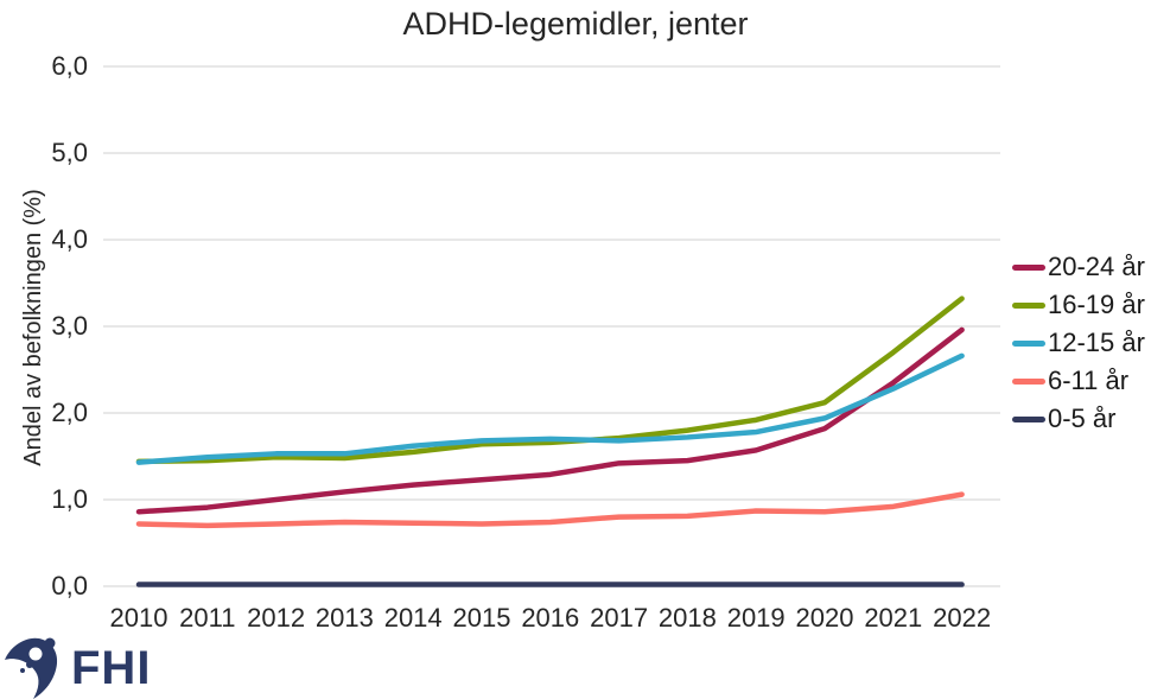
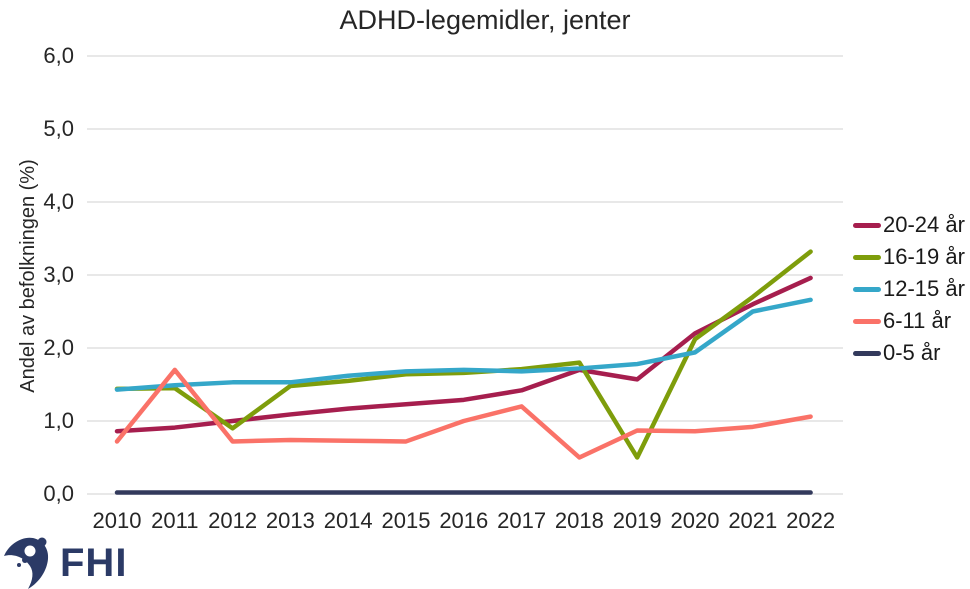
6-11 år/2011: 0,7 -> 1,7
16-19 år/2012: 1,5 -> 0,9
6-11 år/2016: 0,7 -> 1,0
6-11 år/2017: 0,8 -> 1,2
20-24 år/2018: 1,4 -> 1,7
6-11 år/2018: 0,8 -> 0,5
16-19 år/2019: 1,9 -> 0,5
20-24 år/2020: 1,8 -> 2,2
20-24 år/2021: 2,4 -> 2,6
12-15 år/2021: 2,3 -> 2,5
